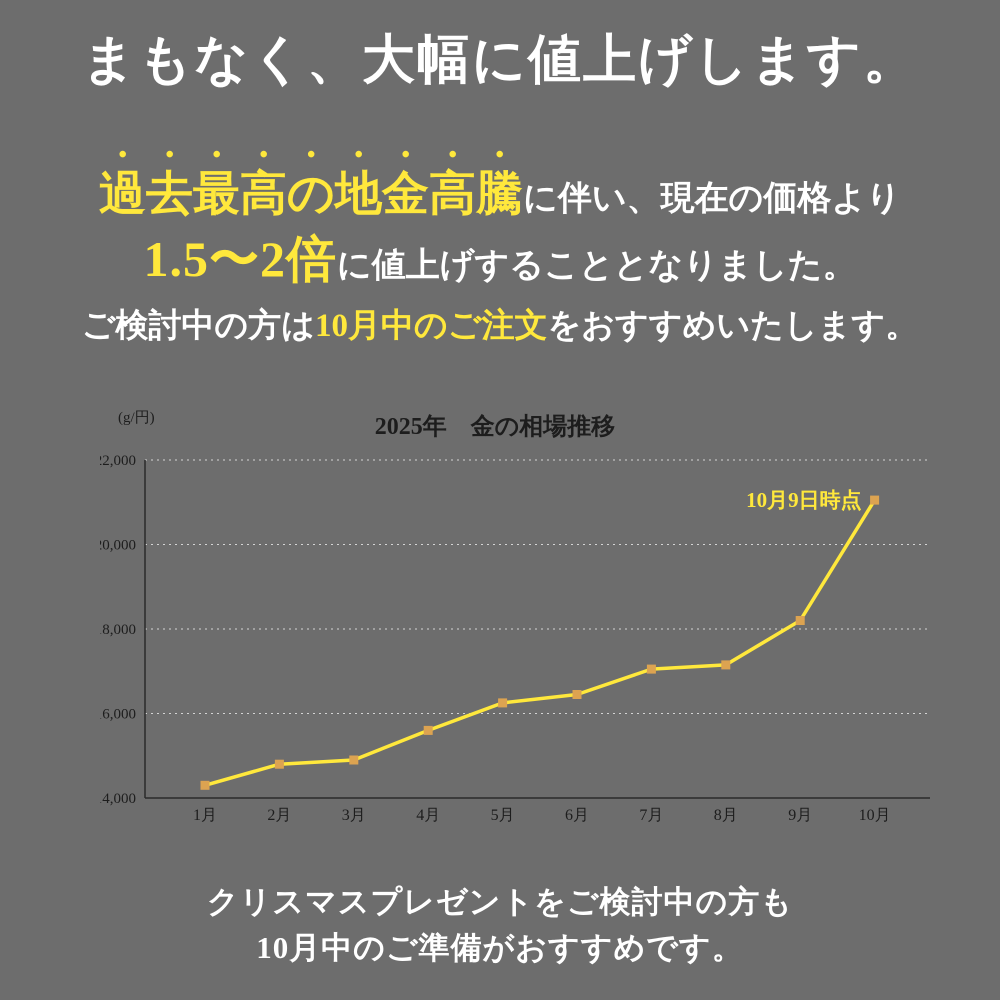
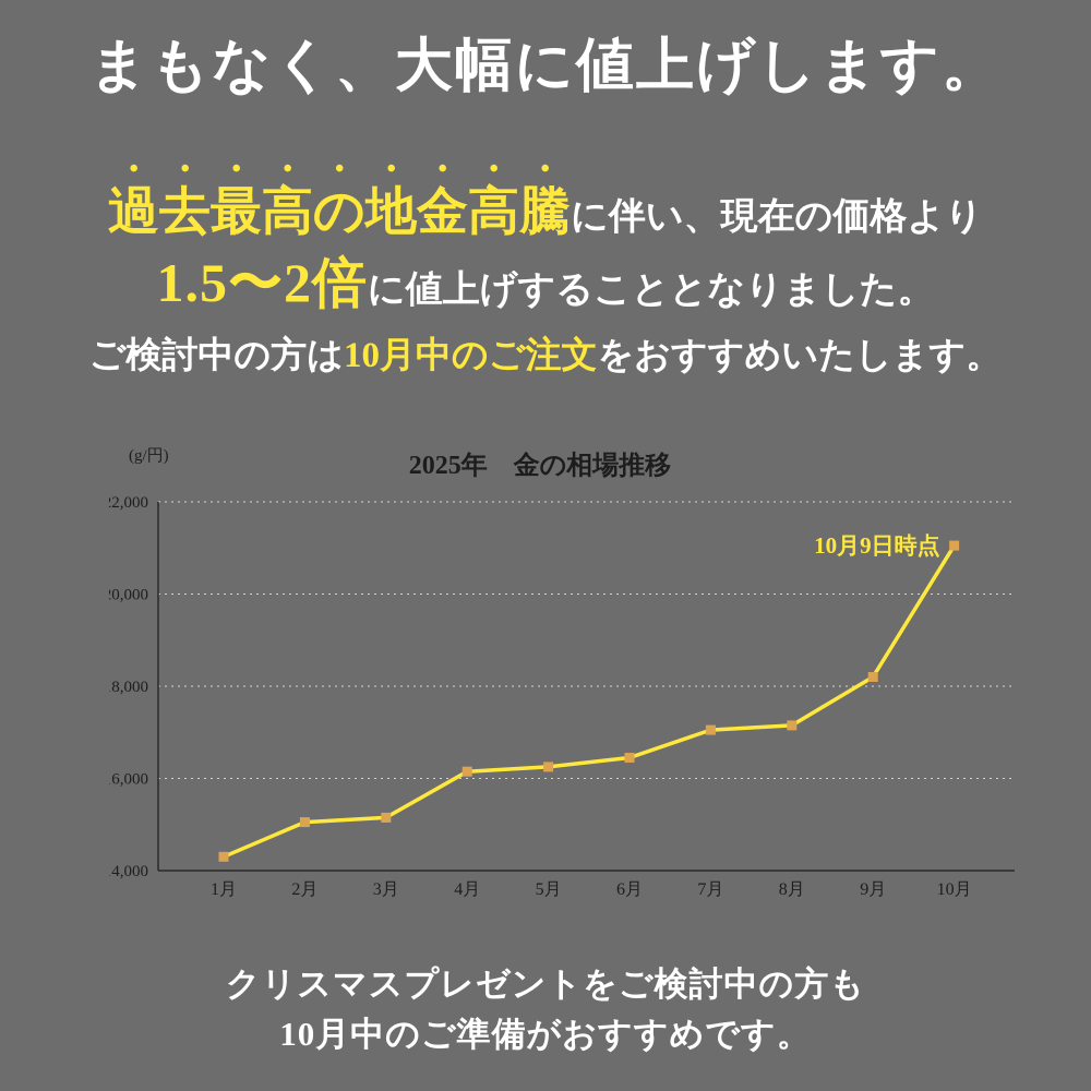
2月: 14800 -> 15000
3月: 14900 -> 15200
4月: 15600 -> 16200
